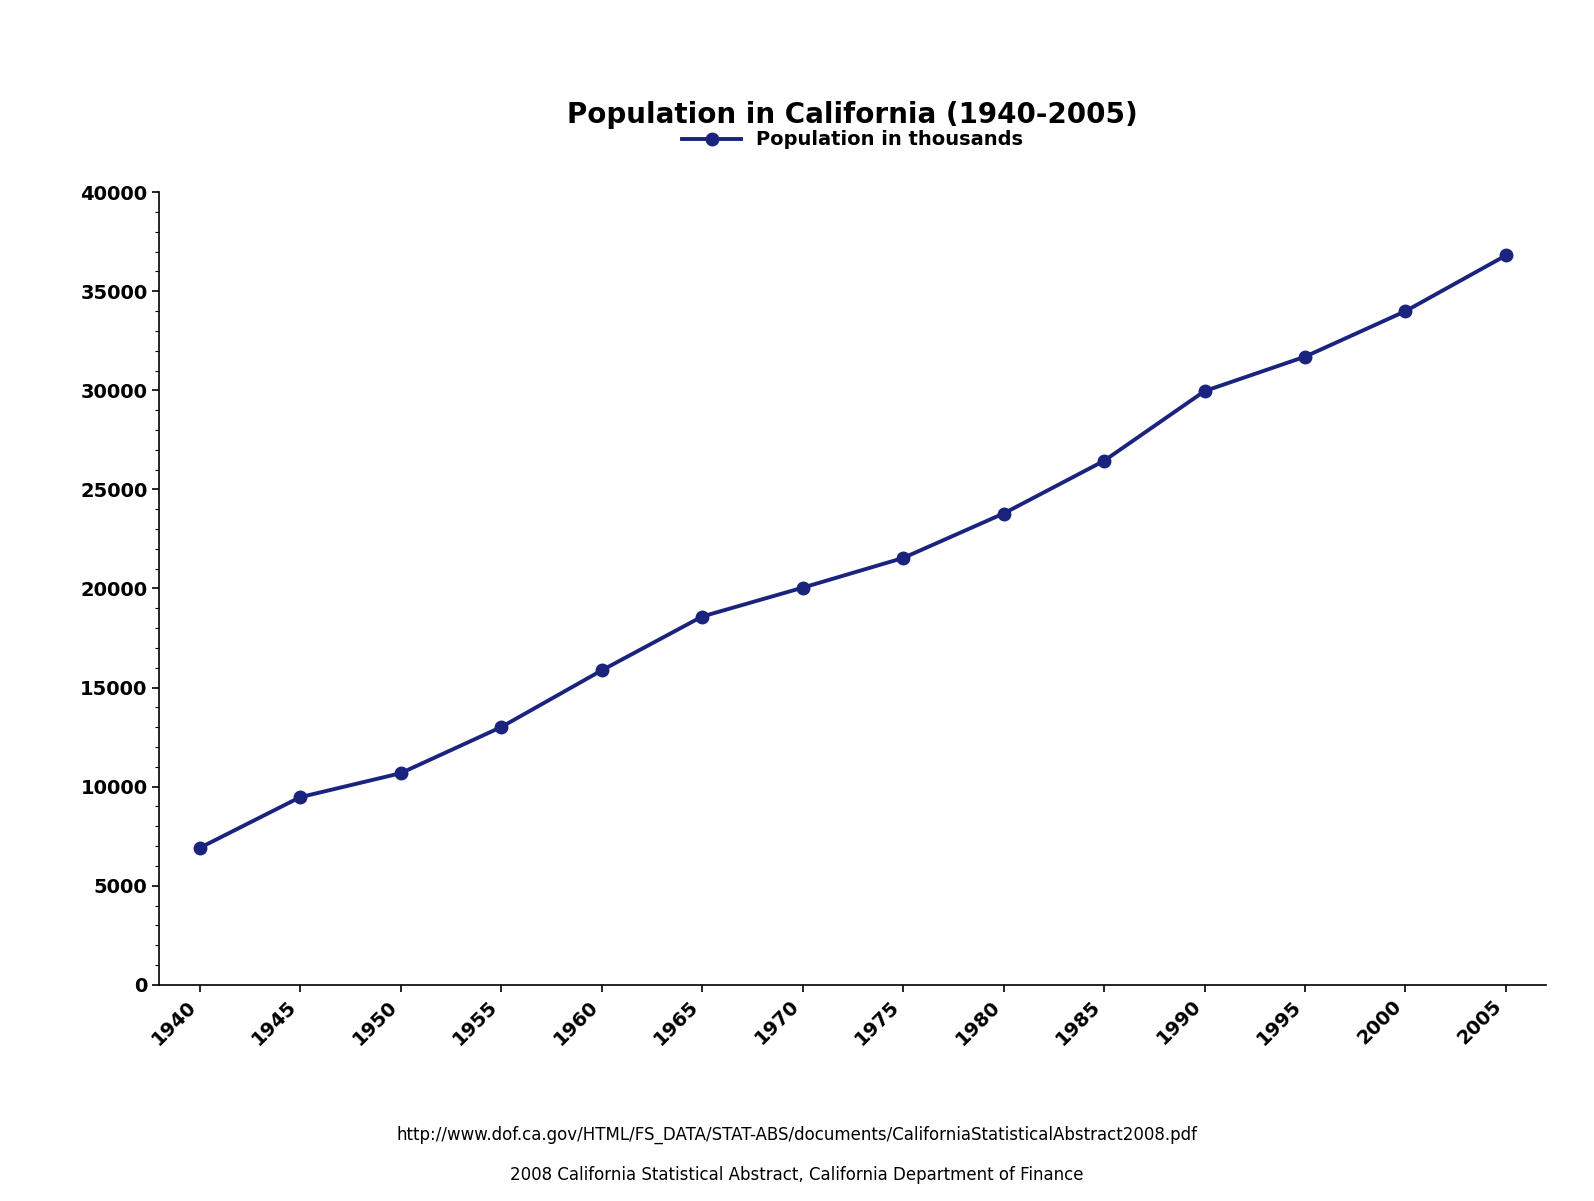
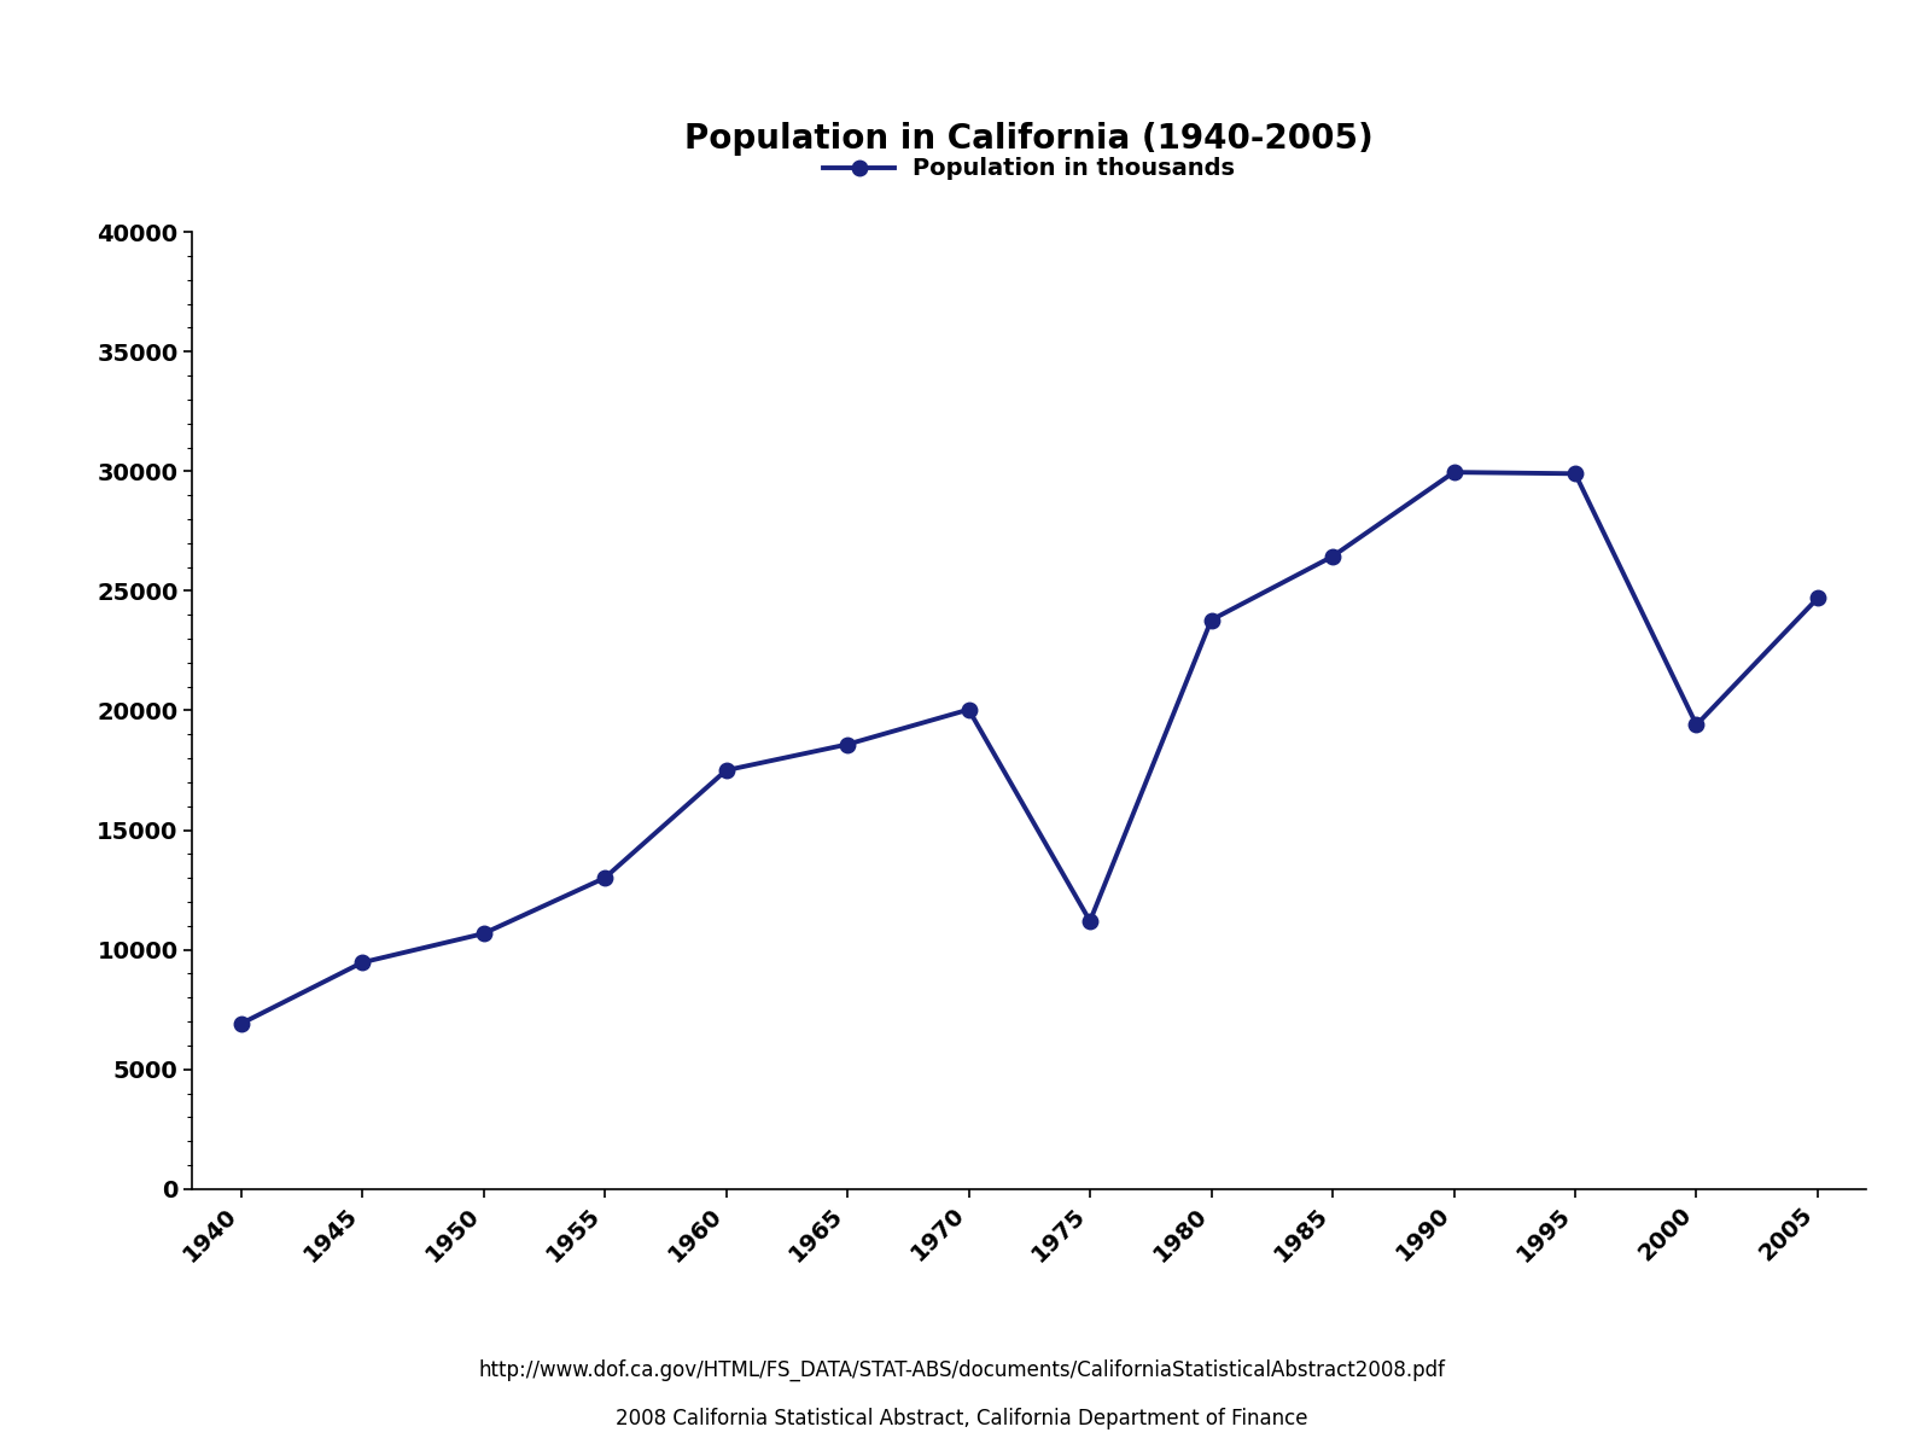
1960: 15900 -> 17500
1975: 21500 -> 11200
1995: 31700 -> 29900
2000: 34000 -> 19400
2005: 36800 -> 24700
